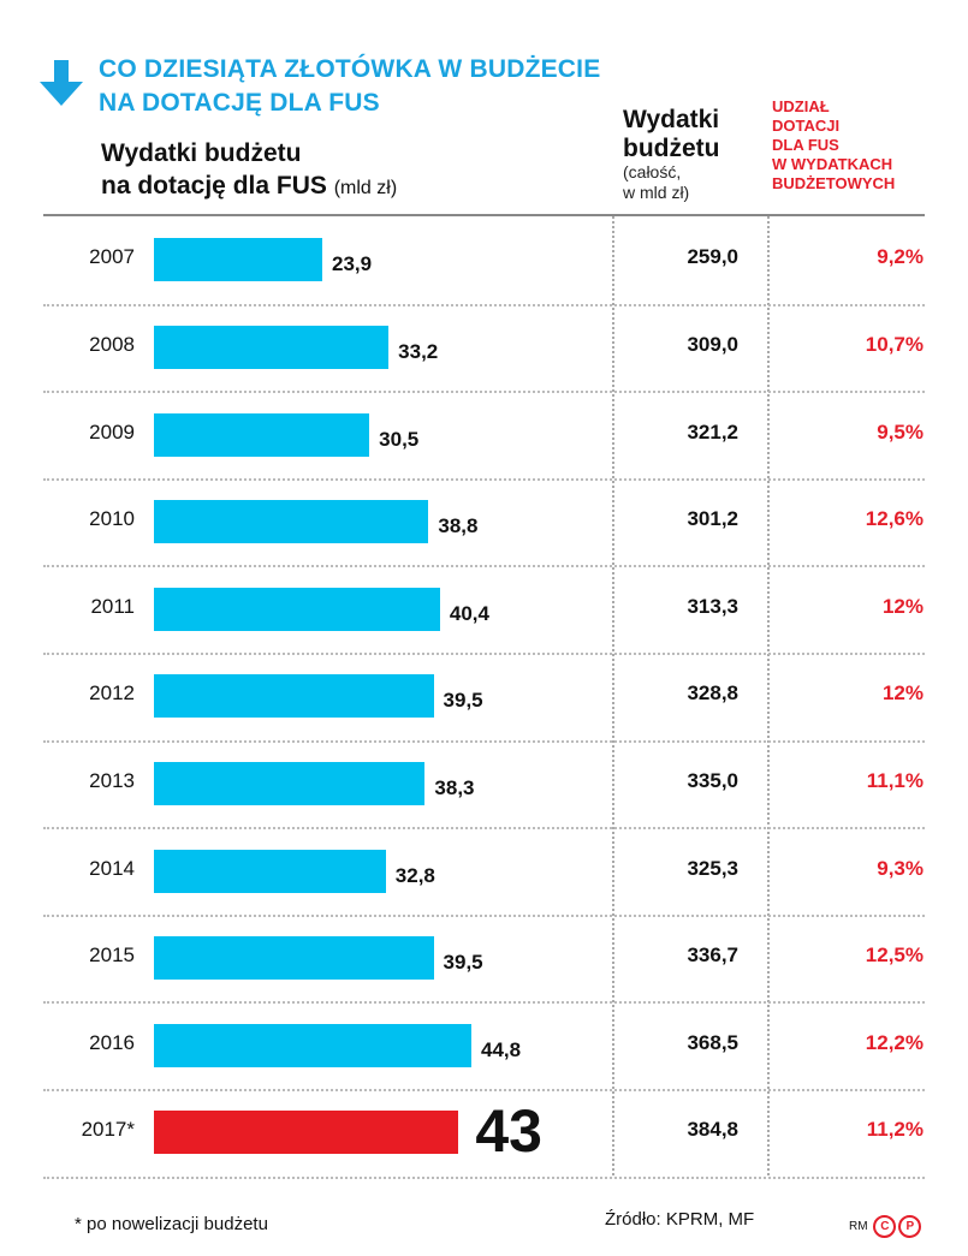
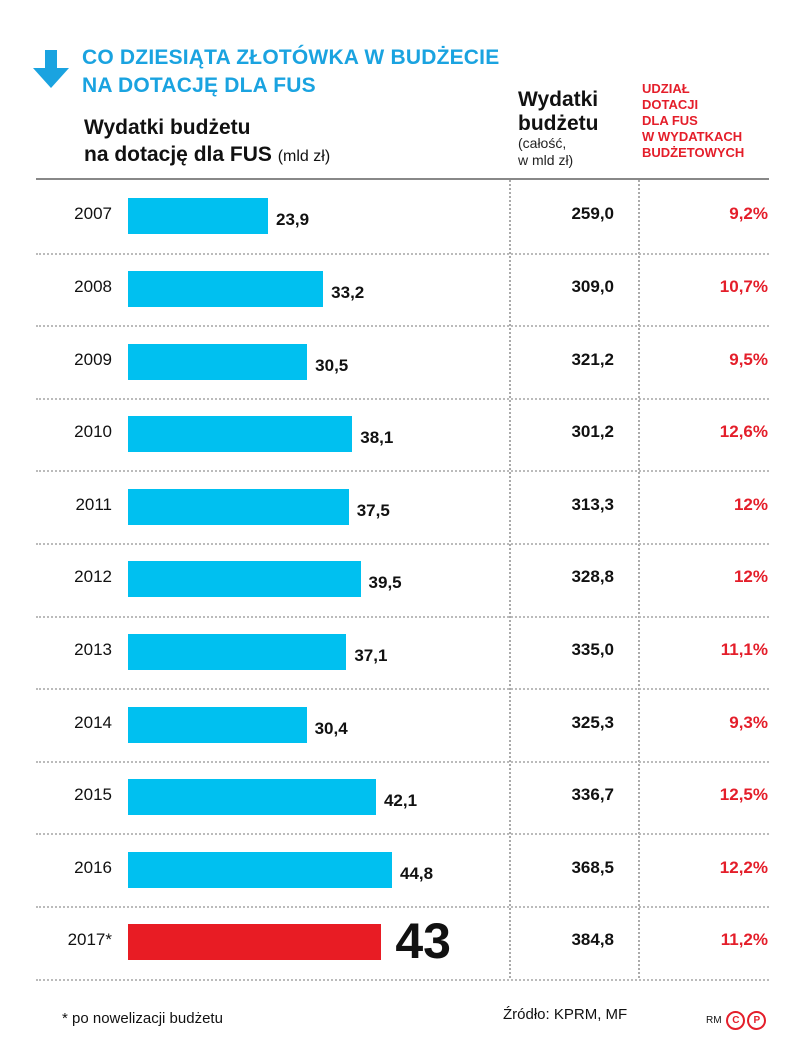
2010: 38,8 -> 38,1
2011: 40,4 -> 37,5
2013: 38,3 -> 37,1
2014: 32,8 -> 30,4
2015: 39,5 -> 42,1
